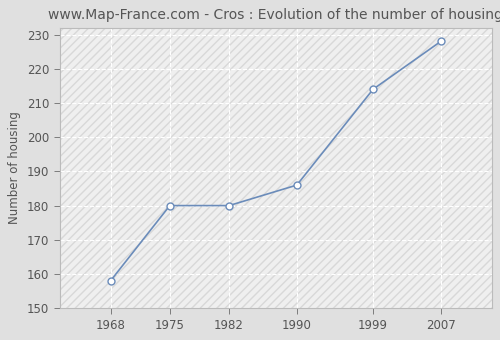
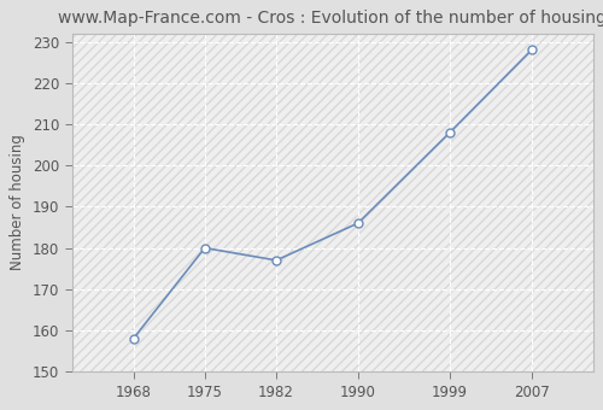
1982: 180 -> 177
1999: 214 -> 208
